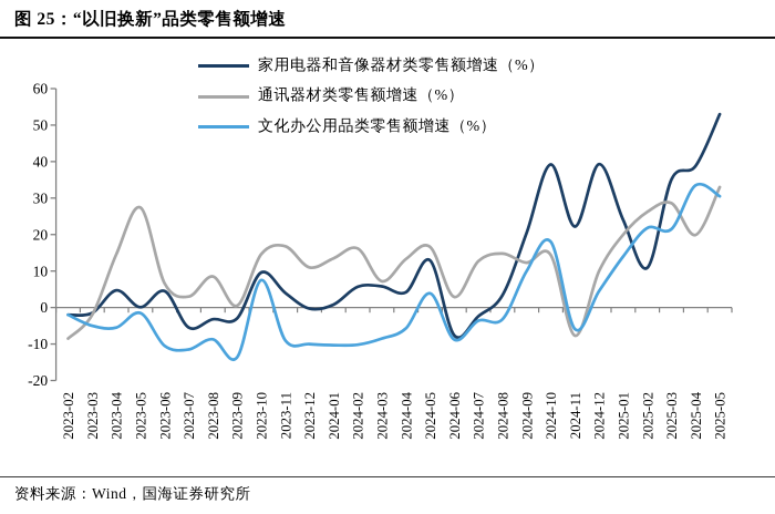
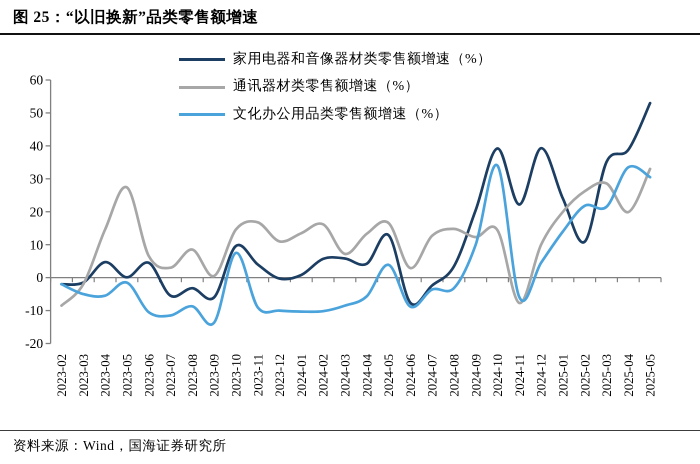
家用电器和音像器材类零售额增速（%）/2023-09: -3 -> -6
文化办公用品类零售额增速（%）/2024-10: 18 -> 34
